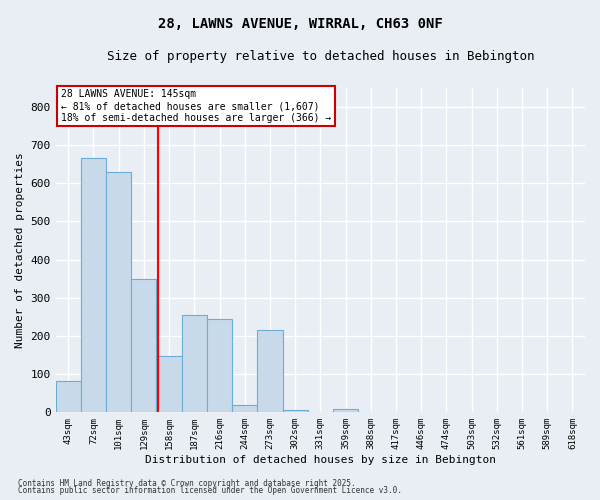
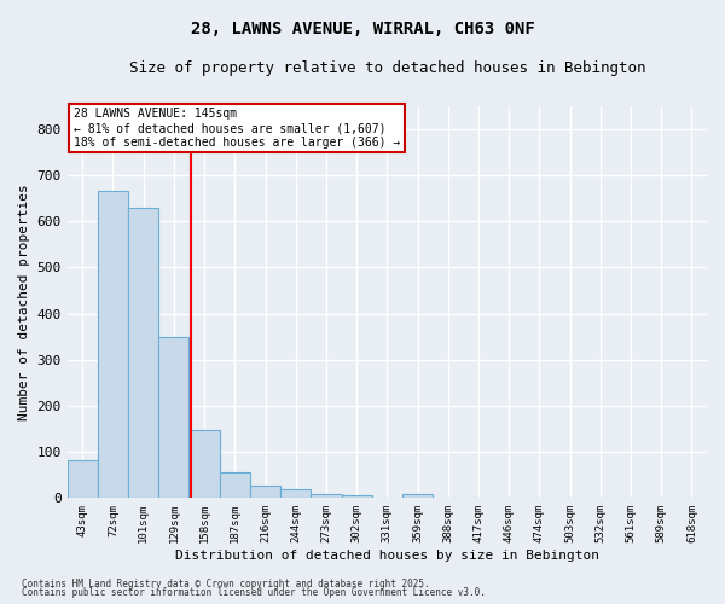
187sqm: 255 -> 57
216sqm: 245 -> 27
273sqm: 215 -> 10
